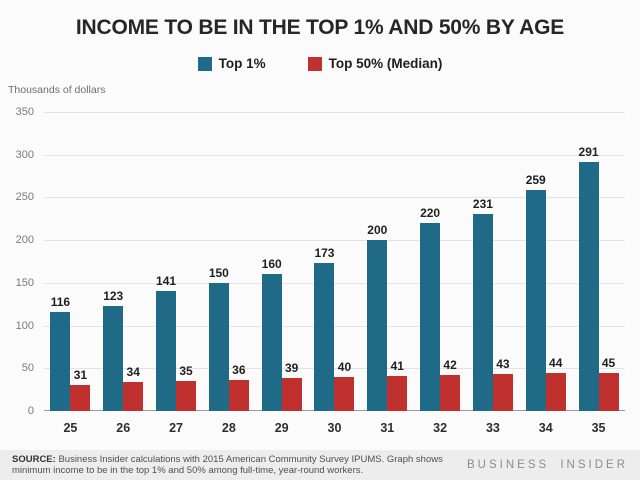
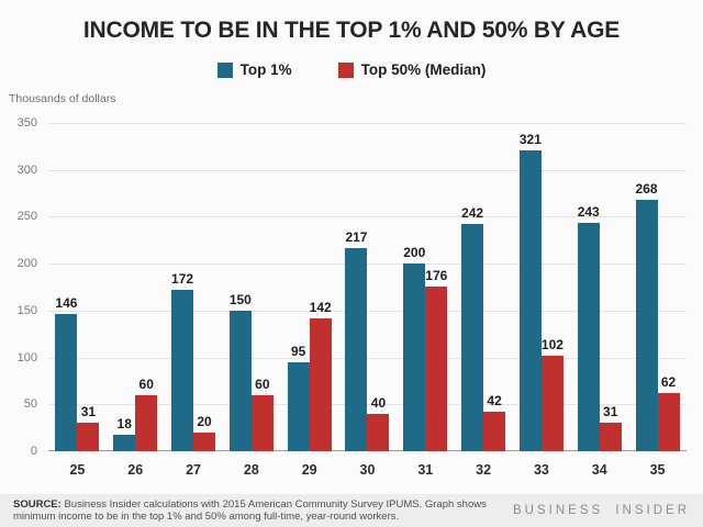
Top 1%/25: 116 -> 146
Top 1%/26: 123 -> 18
Top 50% (Median)/26: 34 -> 60
Top 1%/27: 141 -> 172
Top 50% (Median)/27: 35 -> 20
Top 50% (Median)/28: 36 -> 60
Top 1%/29: 160 -> 95
Top 50% (Median)/29: 39 -> 142
Top 1%/30: 173 -> 217
Top 50% (Median)/31: 41 -> 176
Top 1%/32: 220 -> 242
Top 1%/33: 231 -> 321
Top 50% (Median)/33: 43 -> 102
Top 1%/34: 259 -> 243
Top 50% (Median)/34: 44 -> 31
Top 1%/35: 291 -> 268
Top 50% (Median)/35: 45 -> 62
